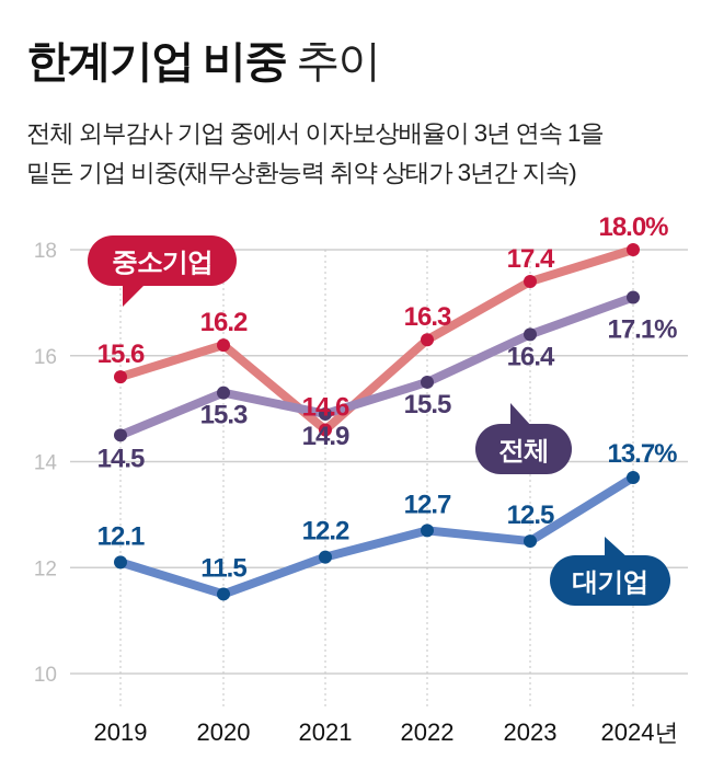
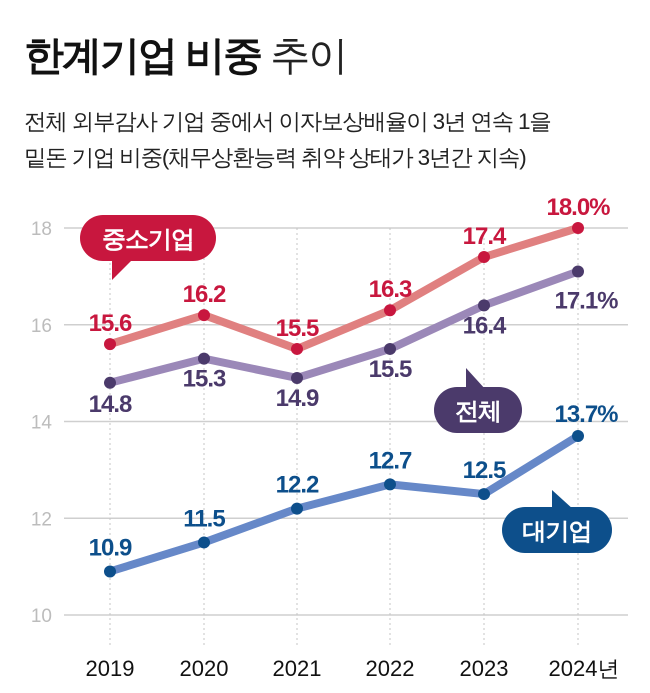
전체/2019: 14.5 -> 14.8
대기업/2019: 12.1 -> 10.9
중소기업/2021: 14.6 -> 15.5
